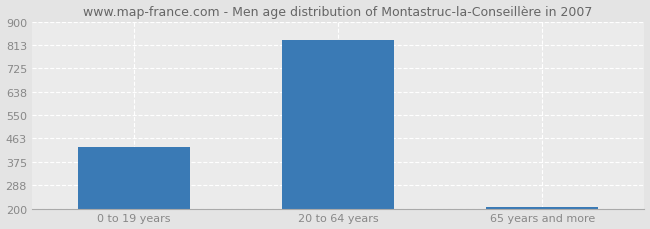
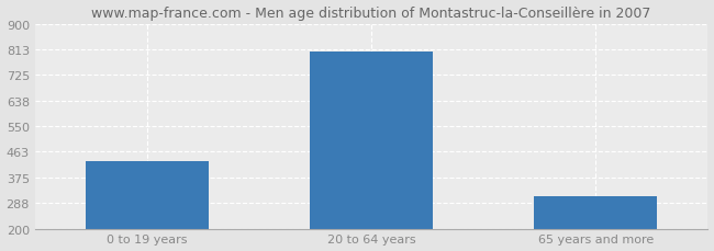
20 to 64 years: 830 -> 805
65 years and more: 207 -> 310
